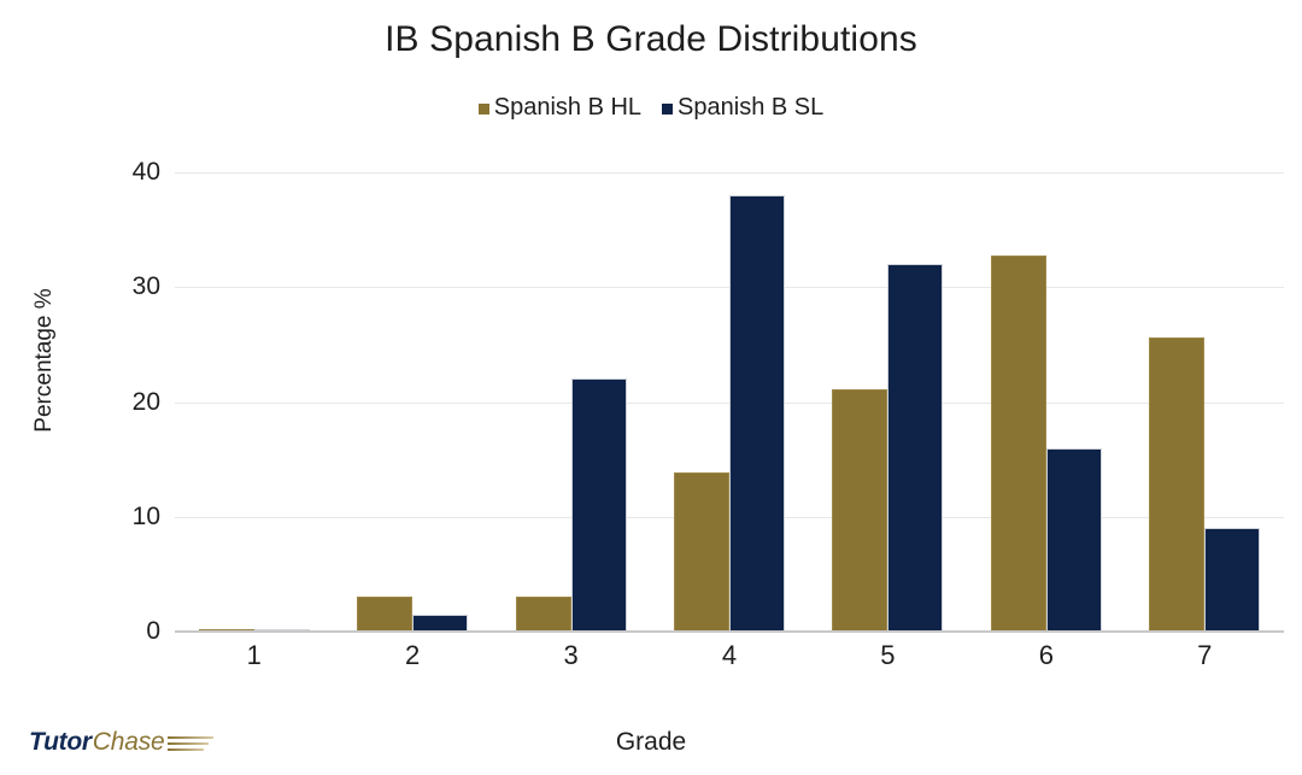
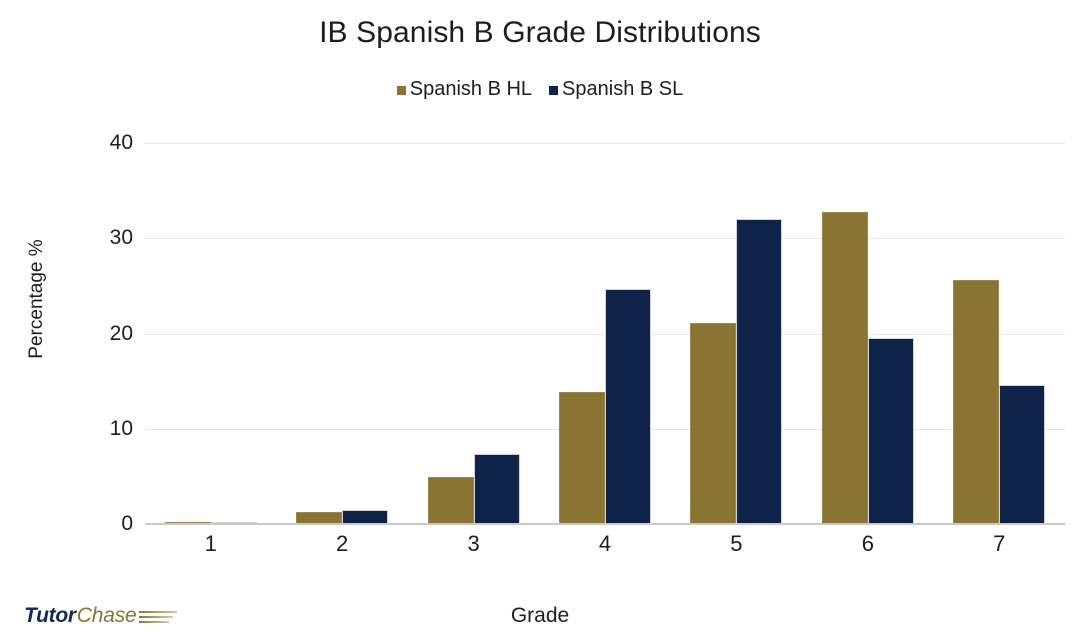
Spanish B HL/2: 3 -> 1
Spanish B HL/3: 3 -> 5
Spanish B SL/3: 22 -> 7
Spanish B SL/4: 38 -> 25
Spanish B SL/6: 16 -> 20
Spanish B SL/7: 9 -> 15
